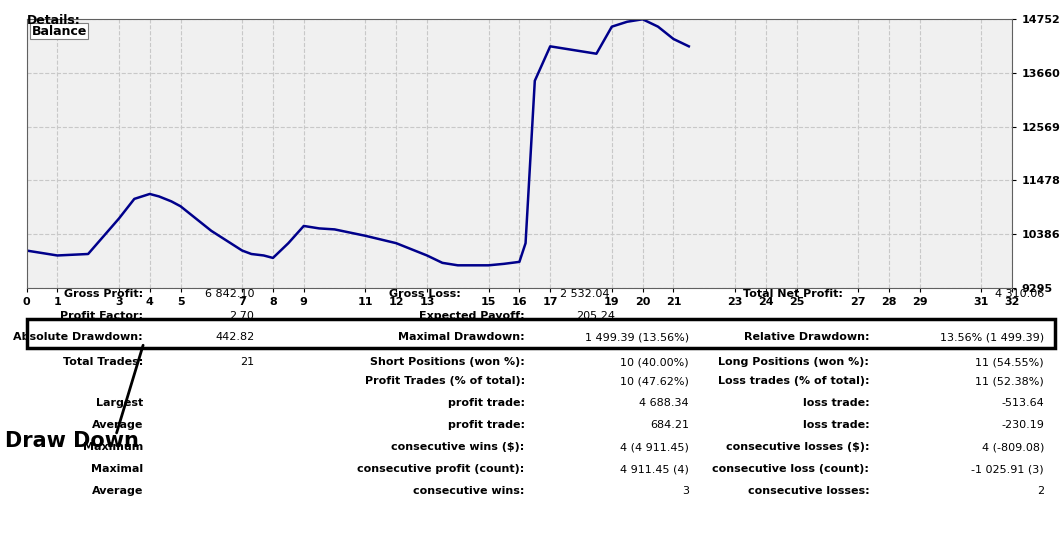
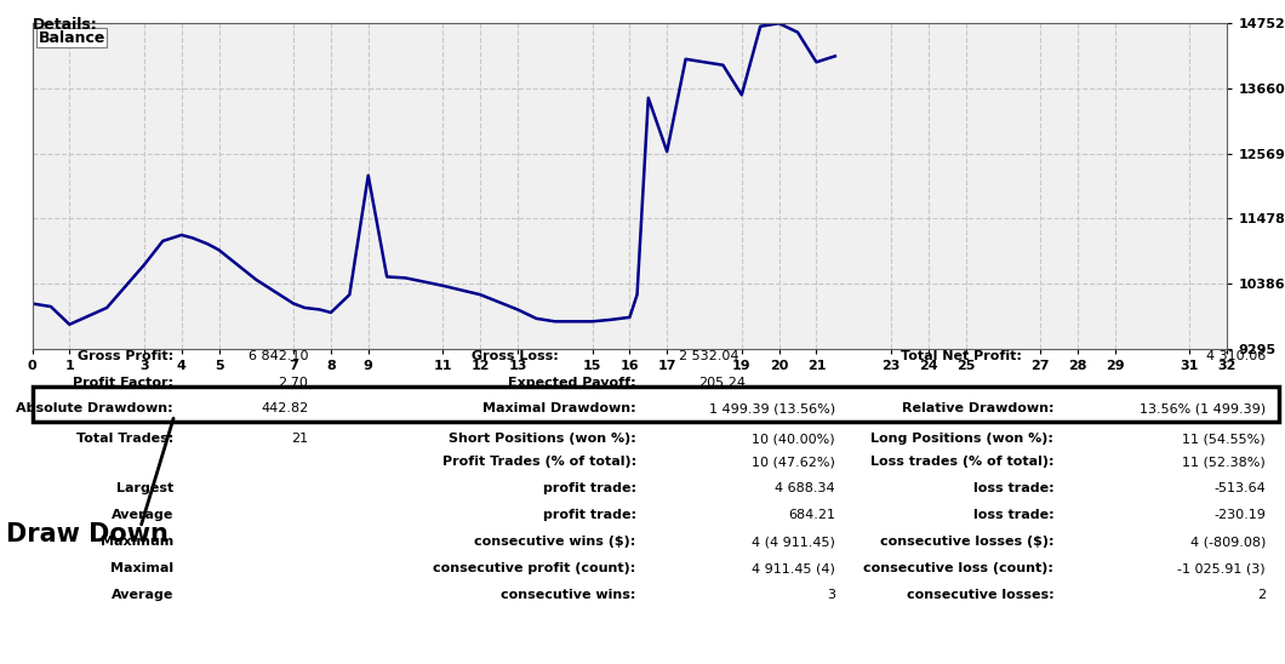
1: 9950 -> 9700
9: 10550 -> 12200
17: 14200 -> 12600
19: 14600 -> 13550
21: 14350 -> 14100
